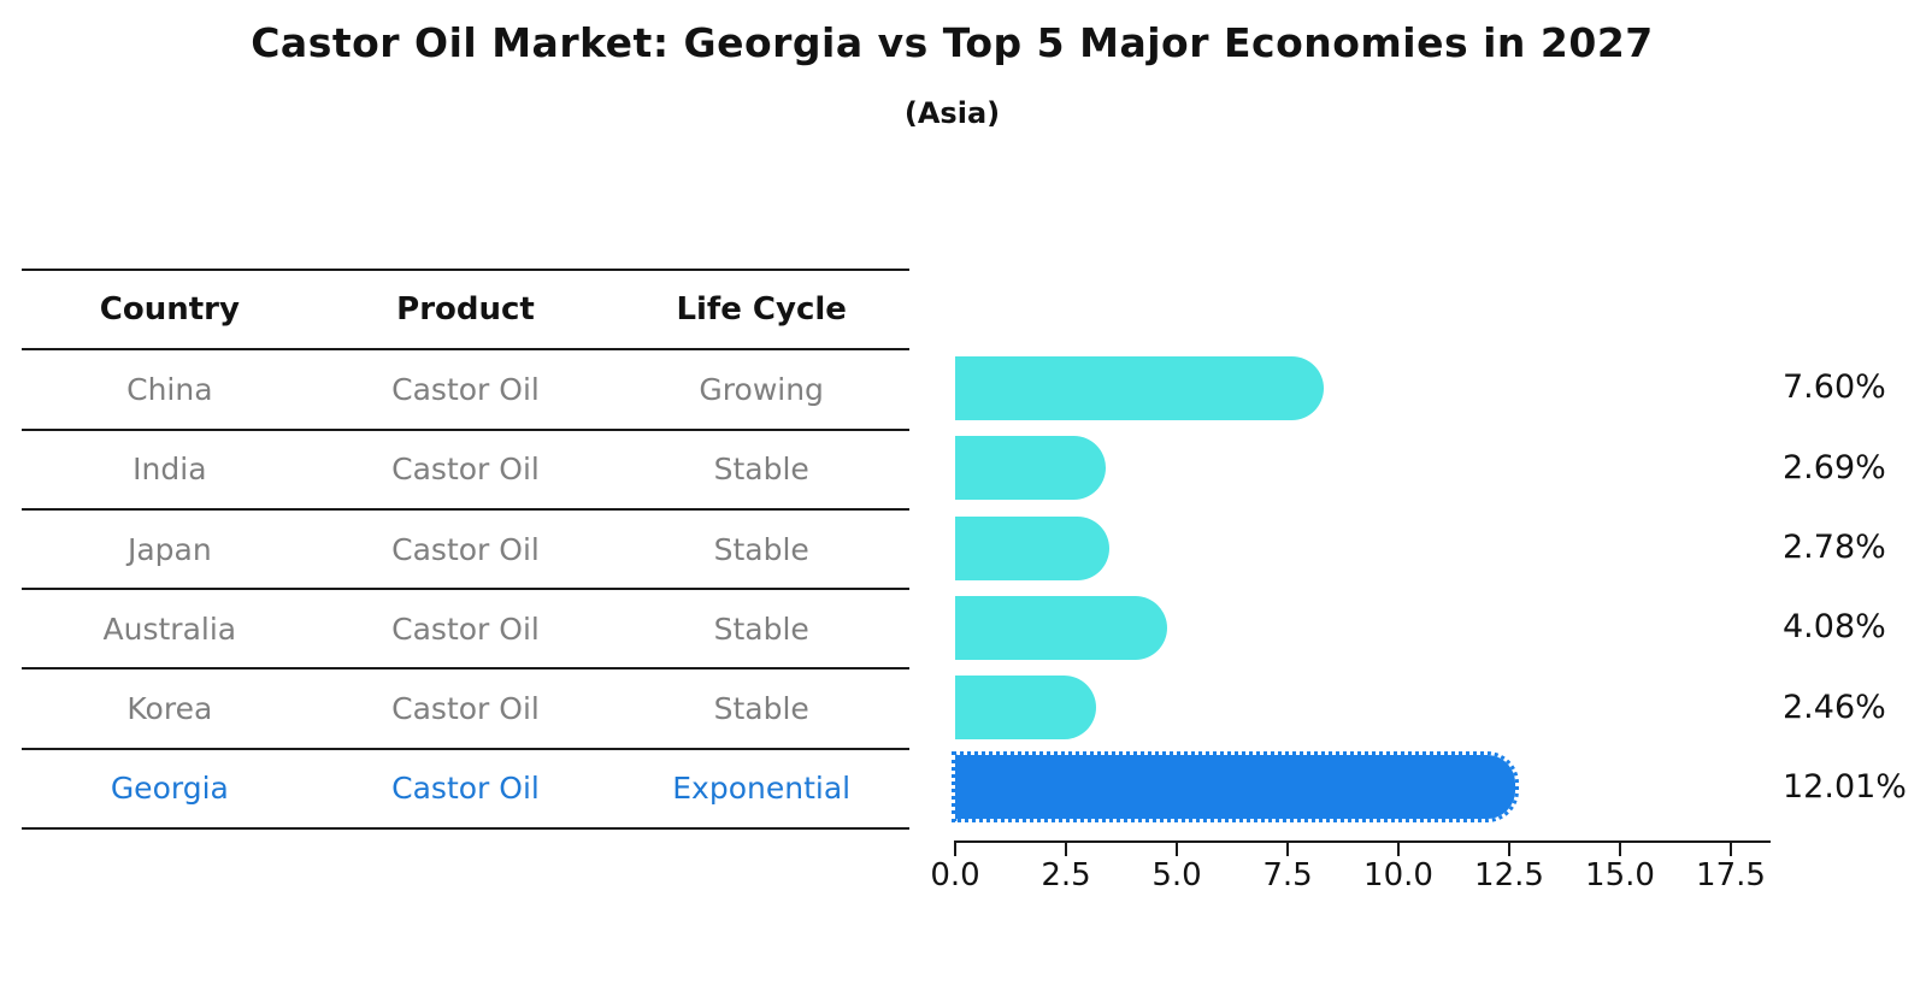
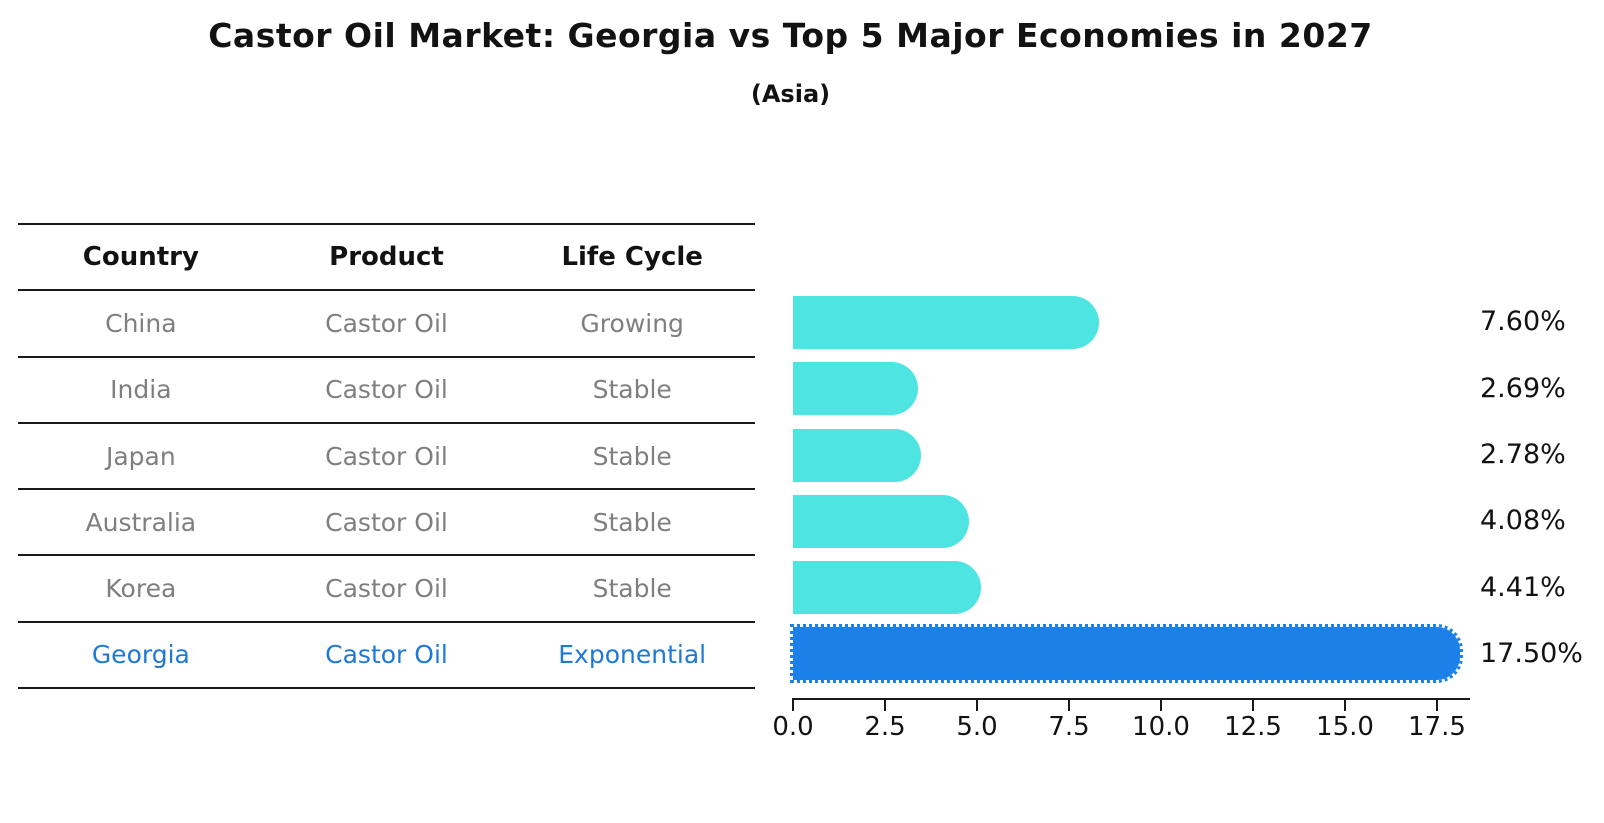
Korea: 2.46% -> 4.41%
Georgia: 12.01% -> 17.50%
